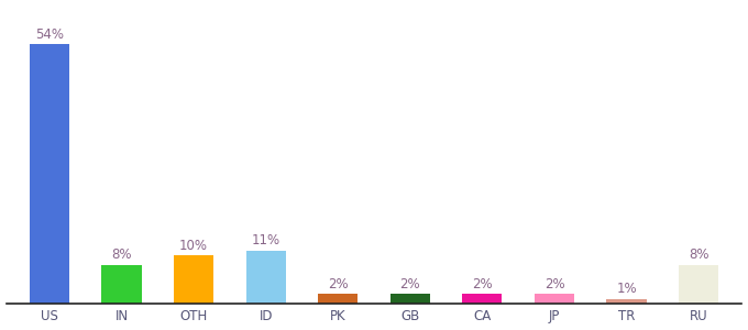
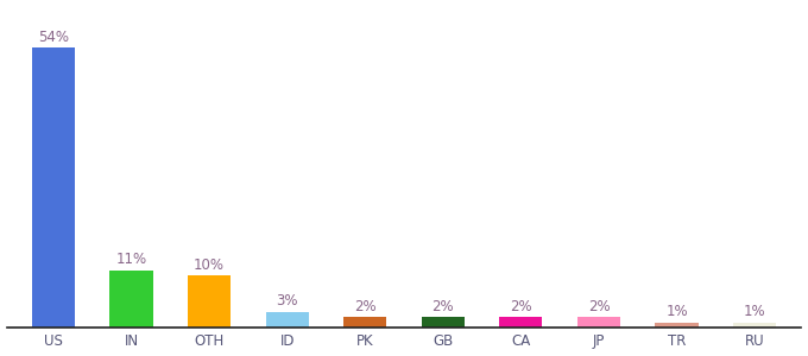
IN: 8% -> 11%
ID: 11% -> 3%
RU: 8% -> 1%
